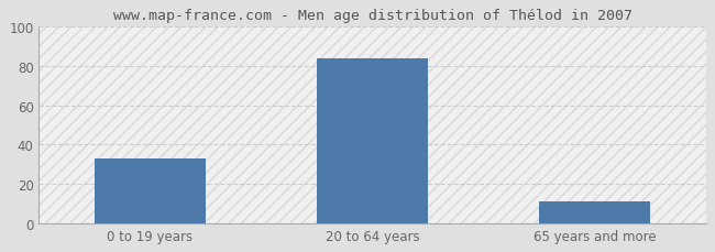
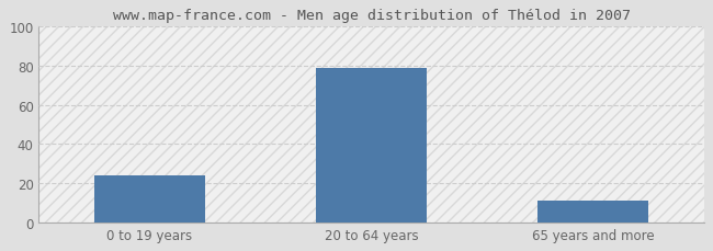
0 to 19 years: 33 -> 24
20 to 64 years: 84 -> 79
